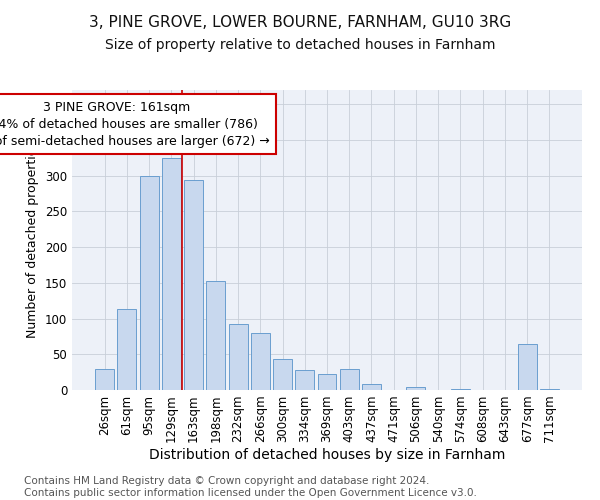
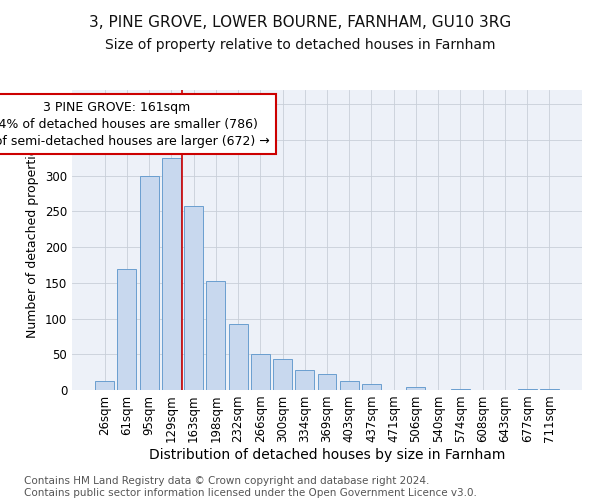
26sqm: 30 -> 13
61sqm: 114 -> 170
163sqm: 294 -> 258
266sqm: 80 -> 50
403sqm: 30 -> 12
677sqm: 64 -> 2
